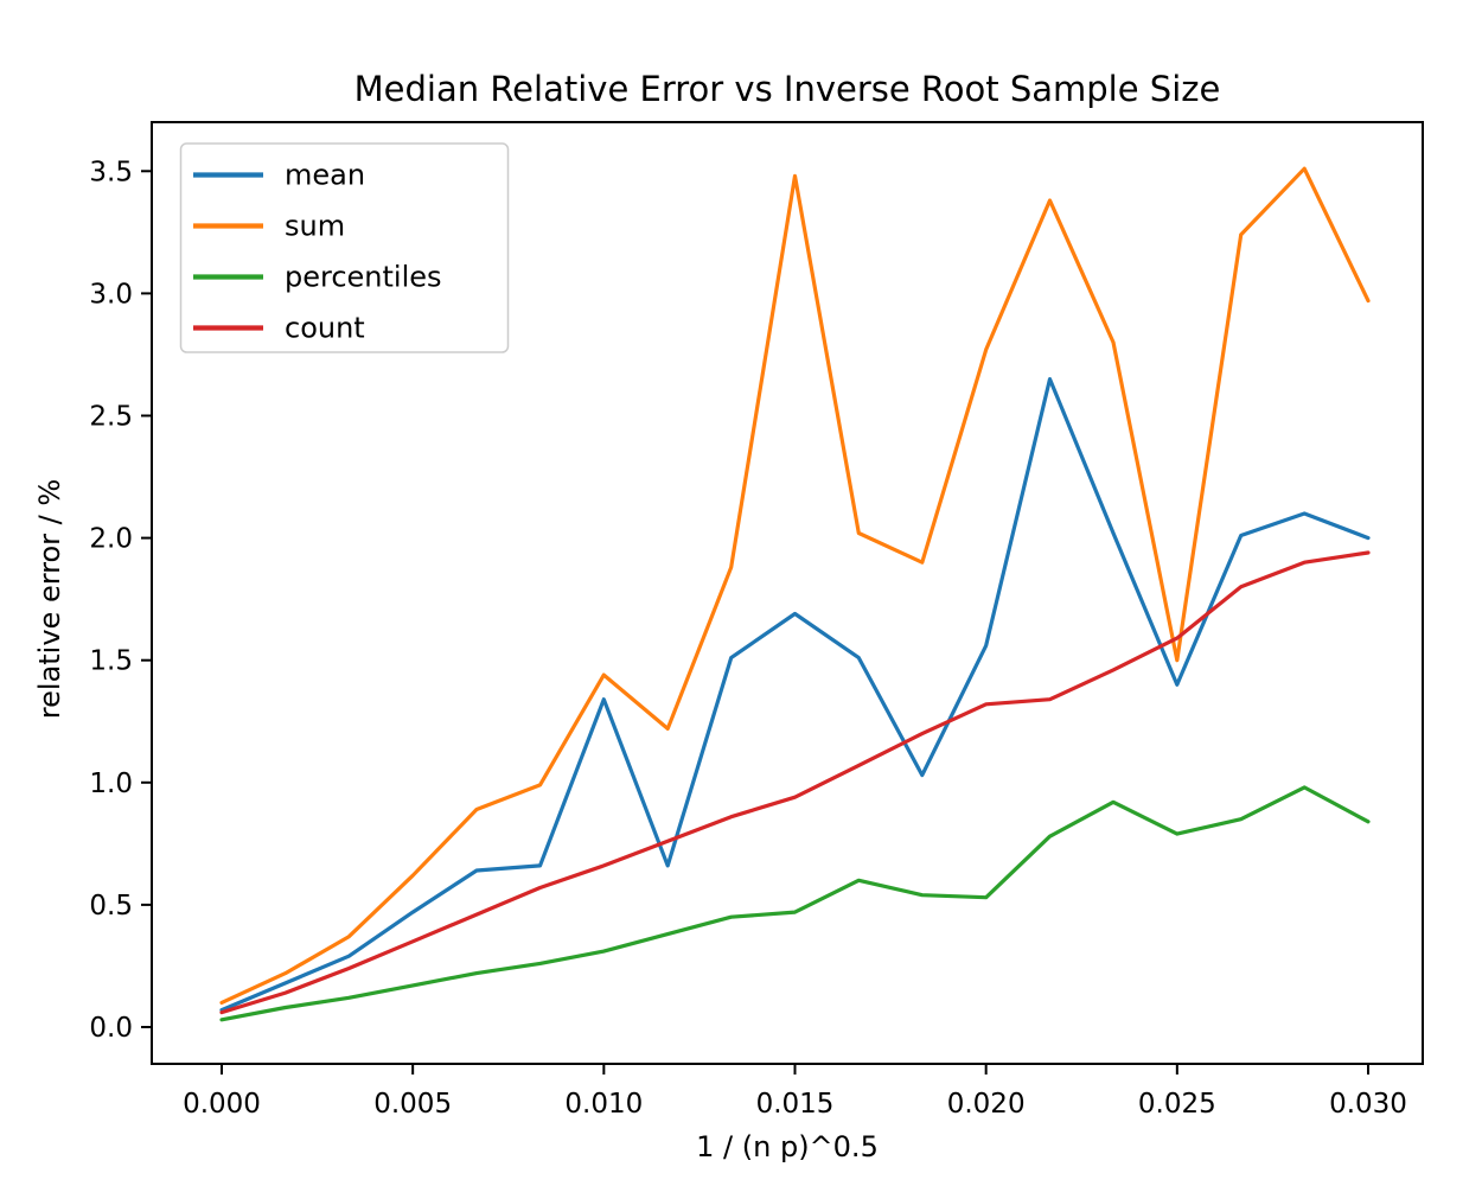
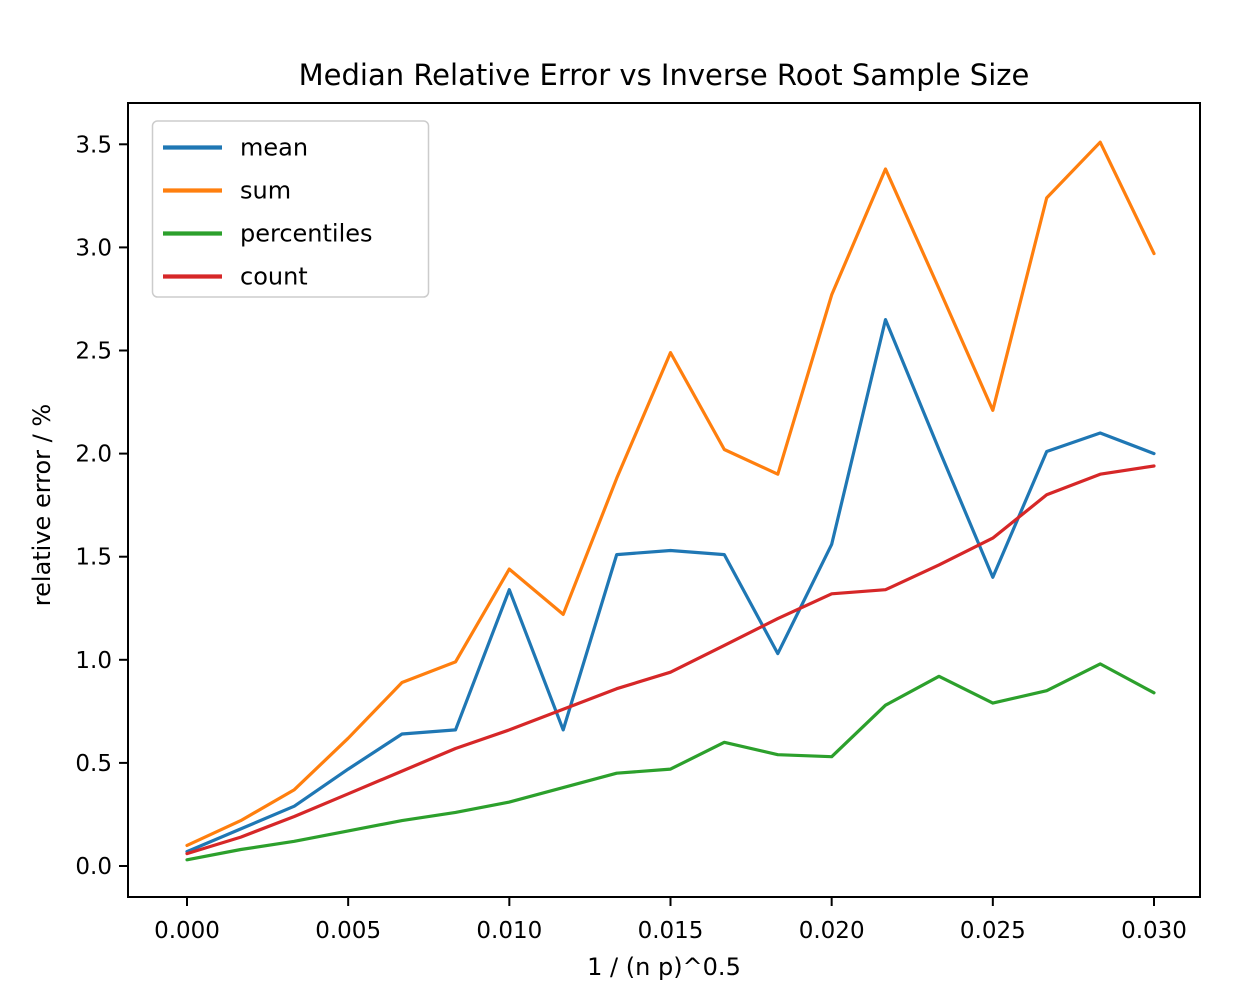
mean/0.015: 1.69 -> 1.53
sum/0.015: 3.48 -> 2.49
sum/0.025: 1.50 -> 2.21
